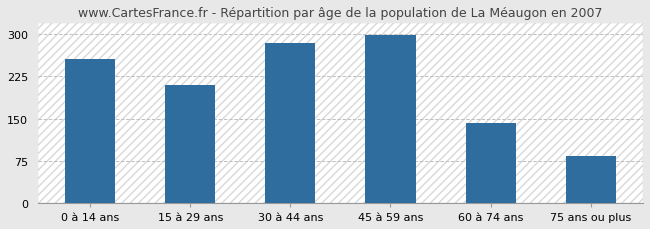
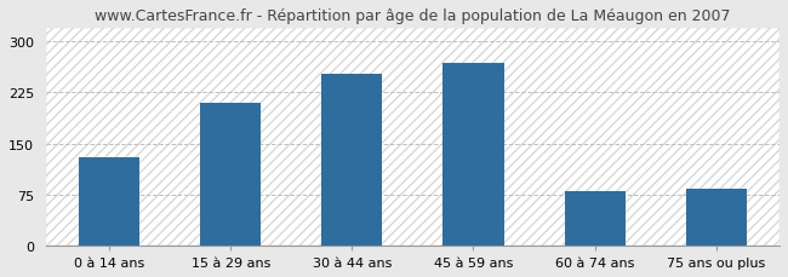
0 à 14 ans: 255 -> 130
30 à 44 ans: 285 -> 252
45 à 59 ans: 298 -> 268
60 à 74 ans: 143 -> 80
